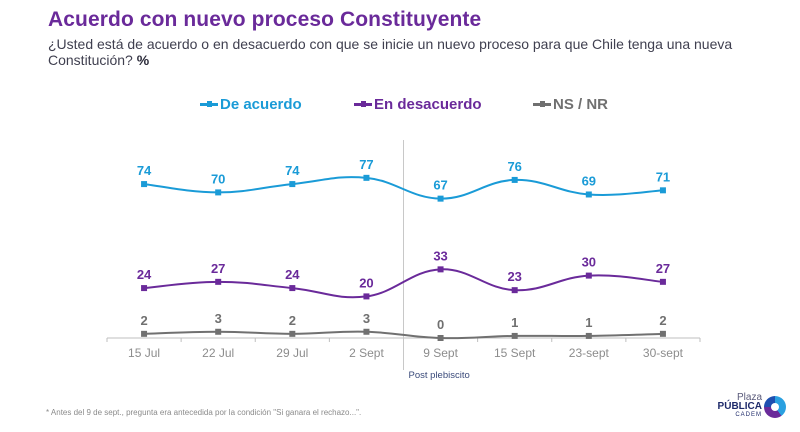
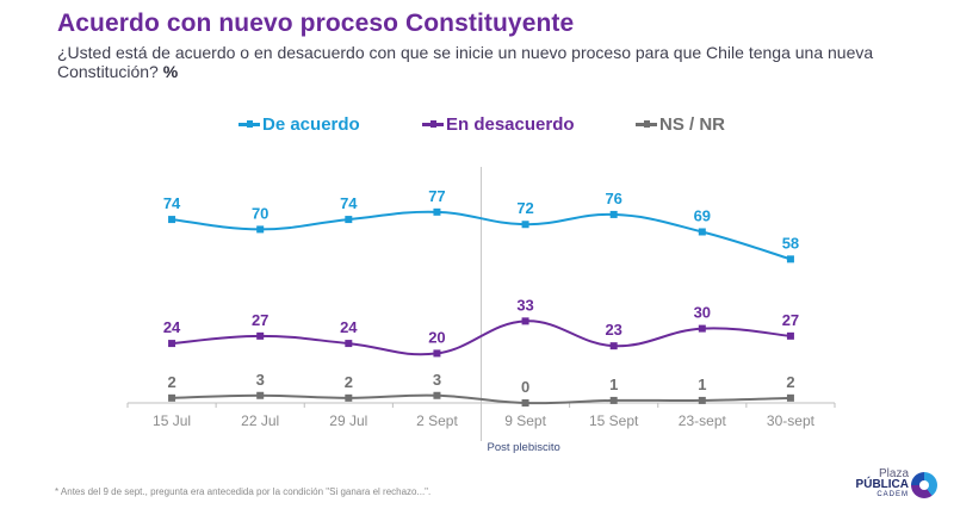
De acuerdo/9 Sept: 67 -> 72
De acuerdo/30-sept: 71 -> 58
